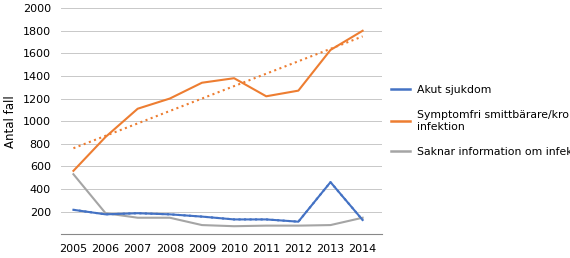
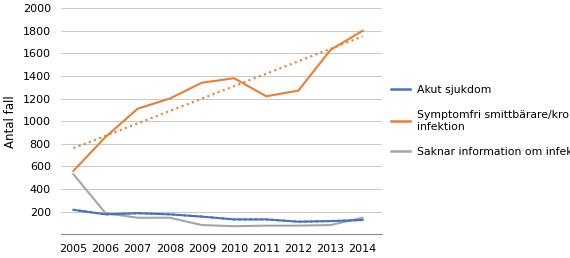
Akut sjukdom/2013: 460 -> 120
